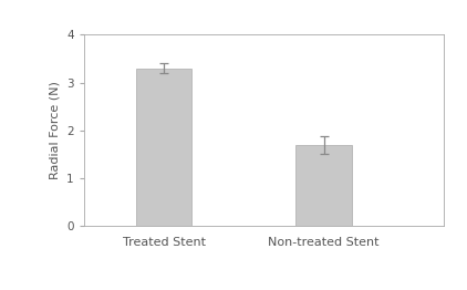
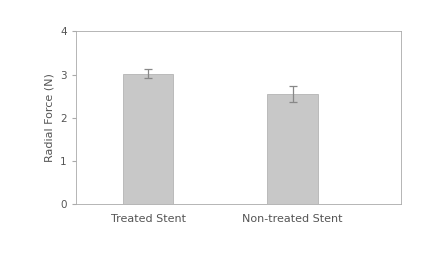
Treated Stent: 3.30 -> 3.02
Non-treated Stent: 1.70 -> 2.55
